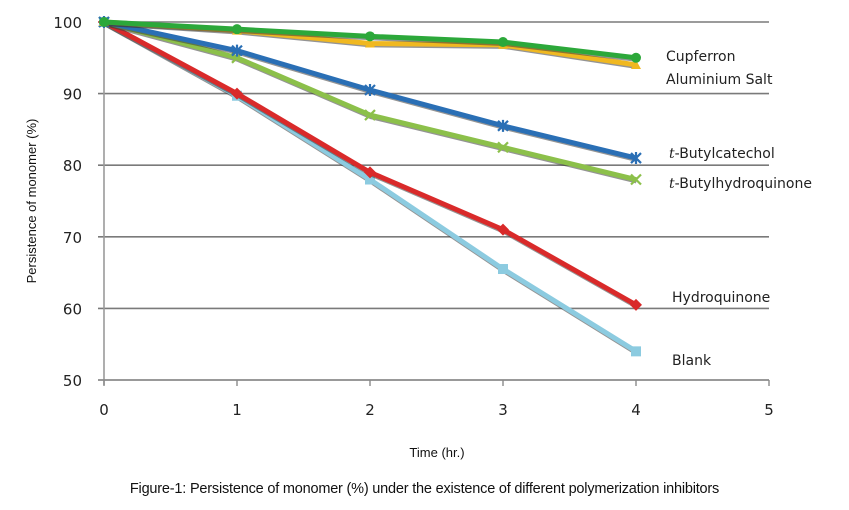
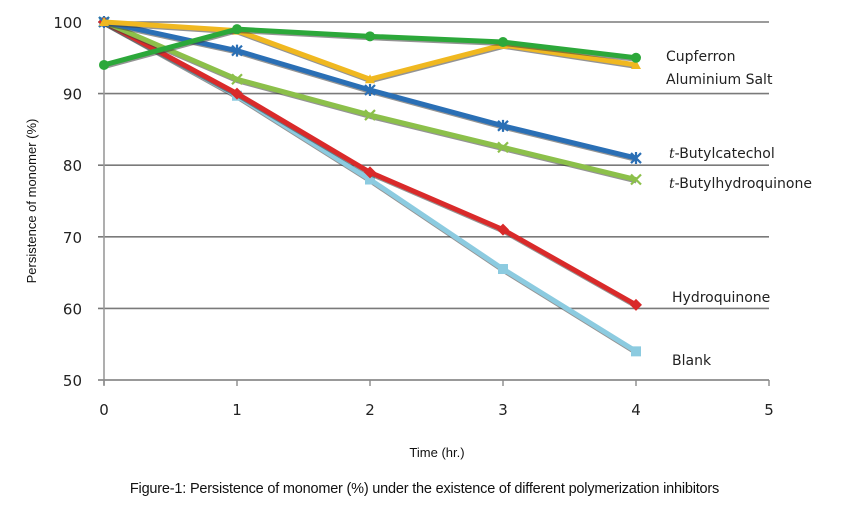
Cupferron/0: 100 -> 94
t-Butylhydroquinone/1: 95 -> 92
Aluminium Salt/2: 97 -> 92
